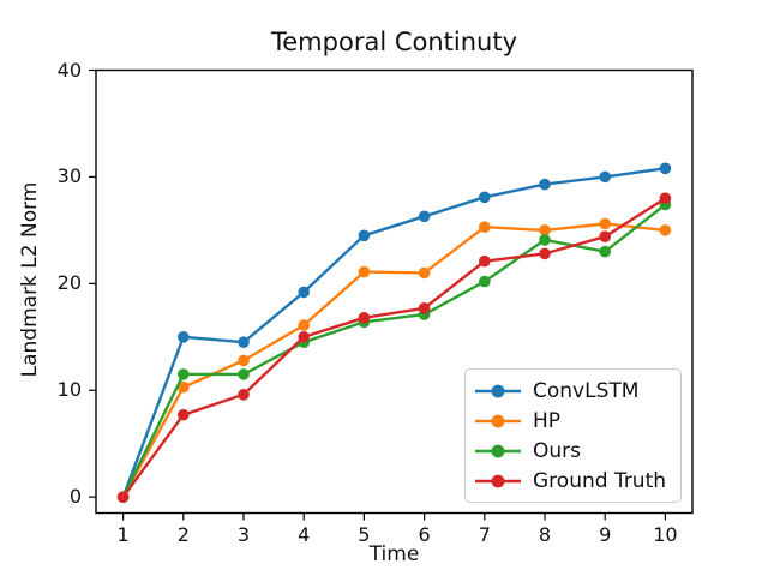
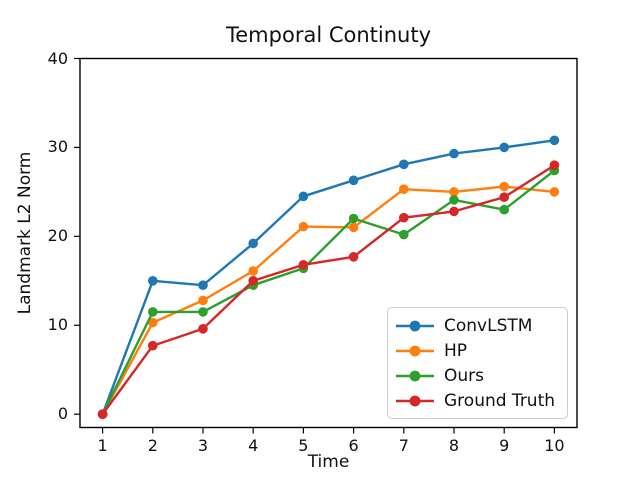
Ours/6: 17 -> 22
